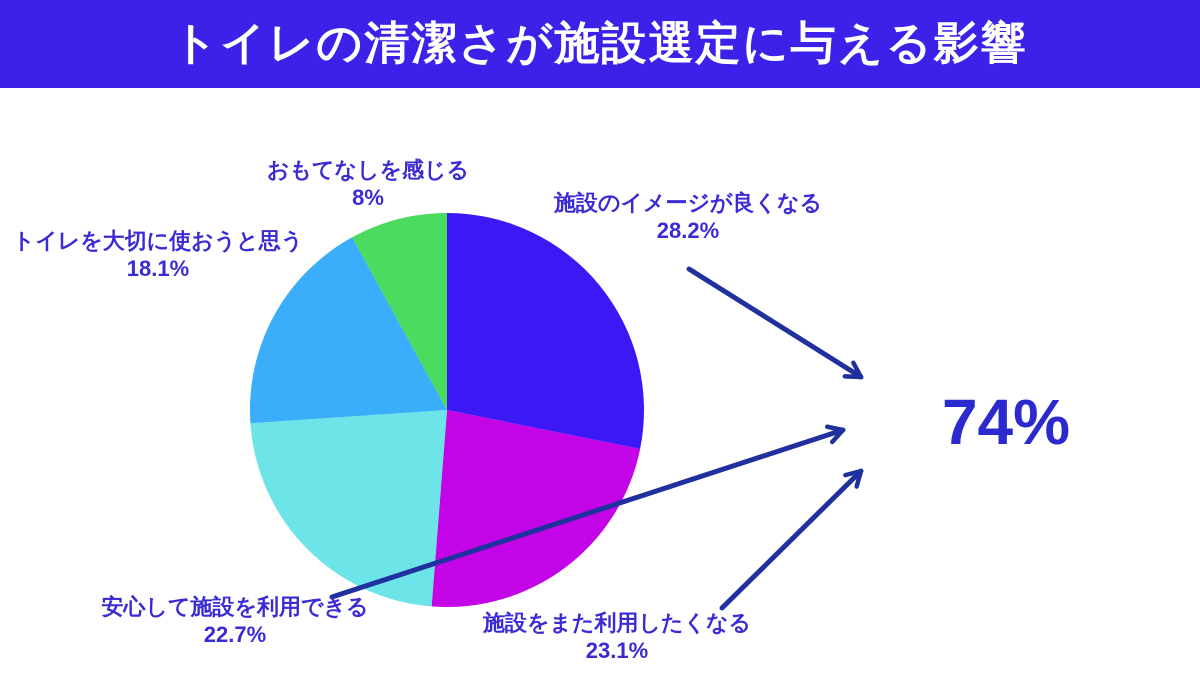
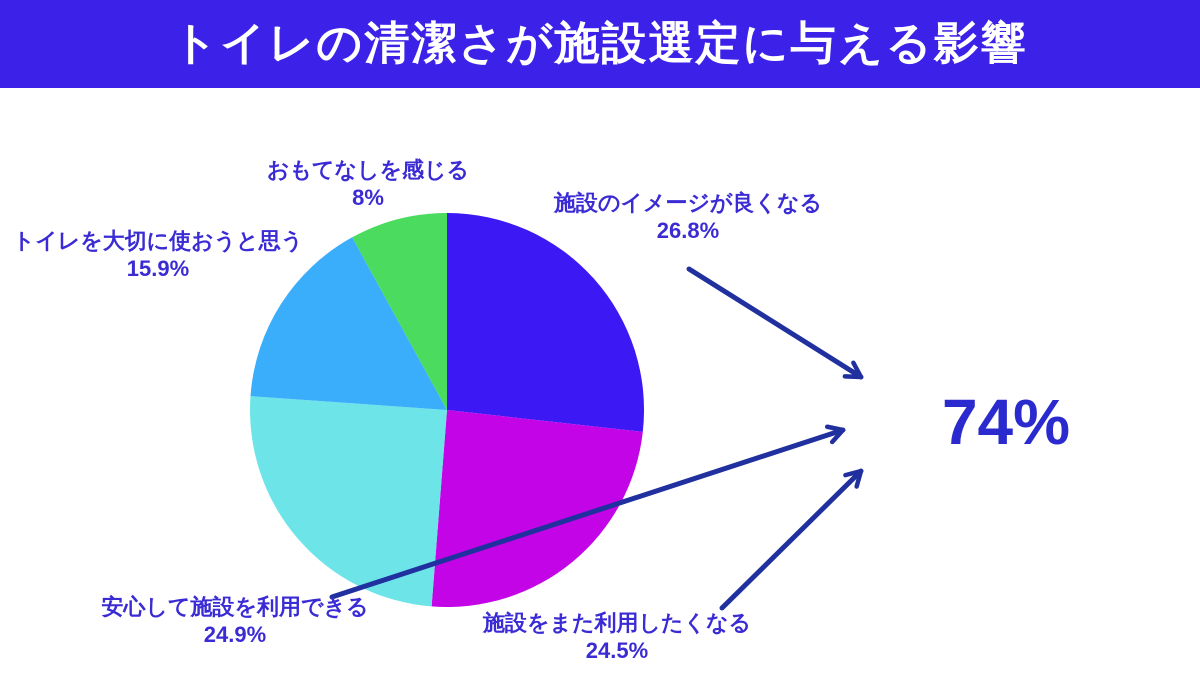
施設のイメージが良くなる: 28.2% -> 26.8%
施設をまた利用したくなる: 23.1% -> 24.5%
安心して施設を利用できる: 22.7% -> 24.9%
トイレを大切に使おうと思う: 18.1% -> 15.9%
